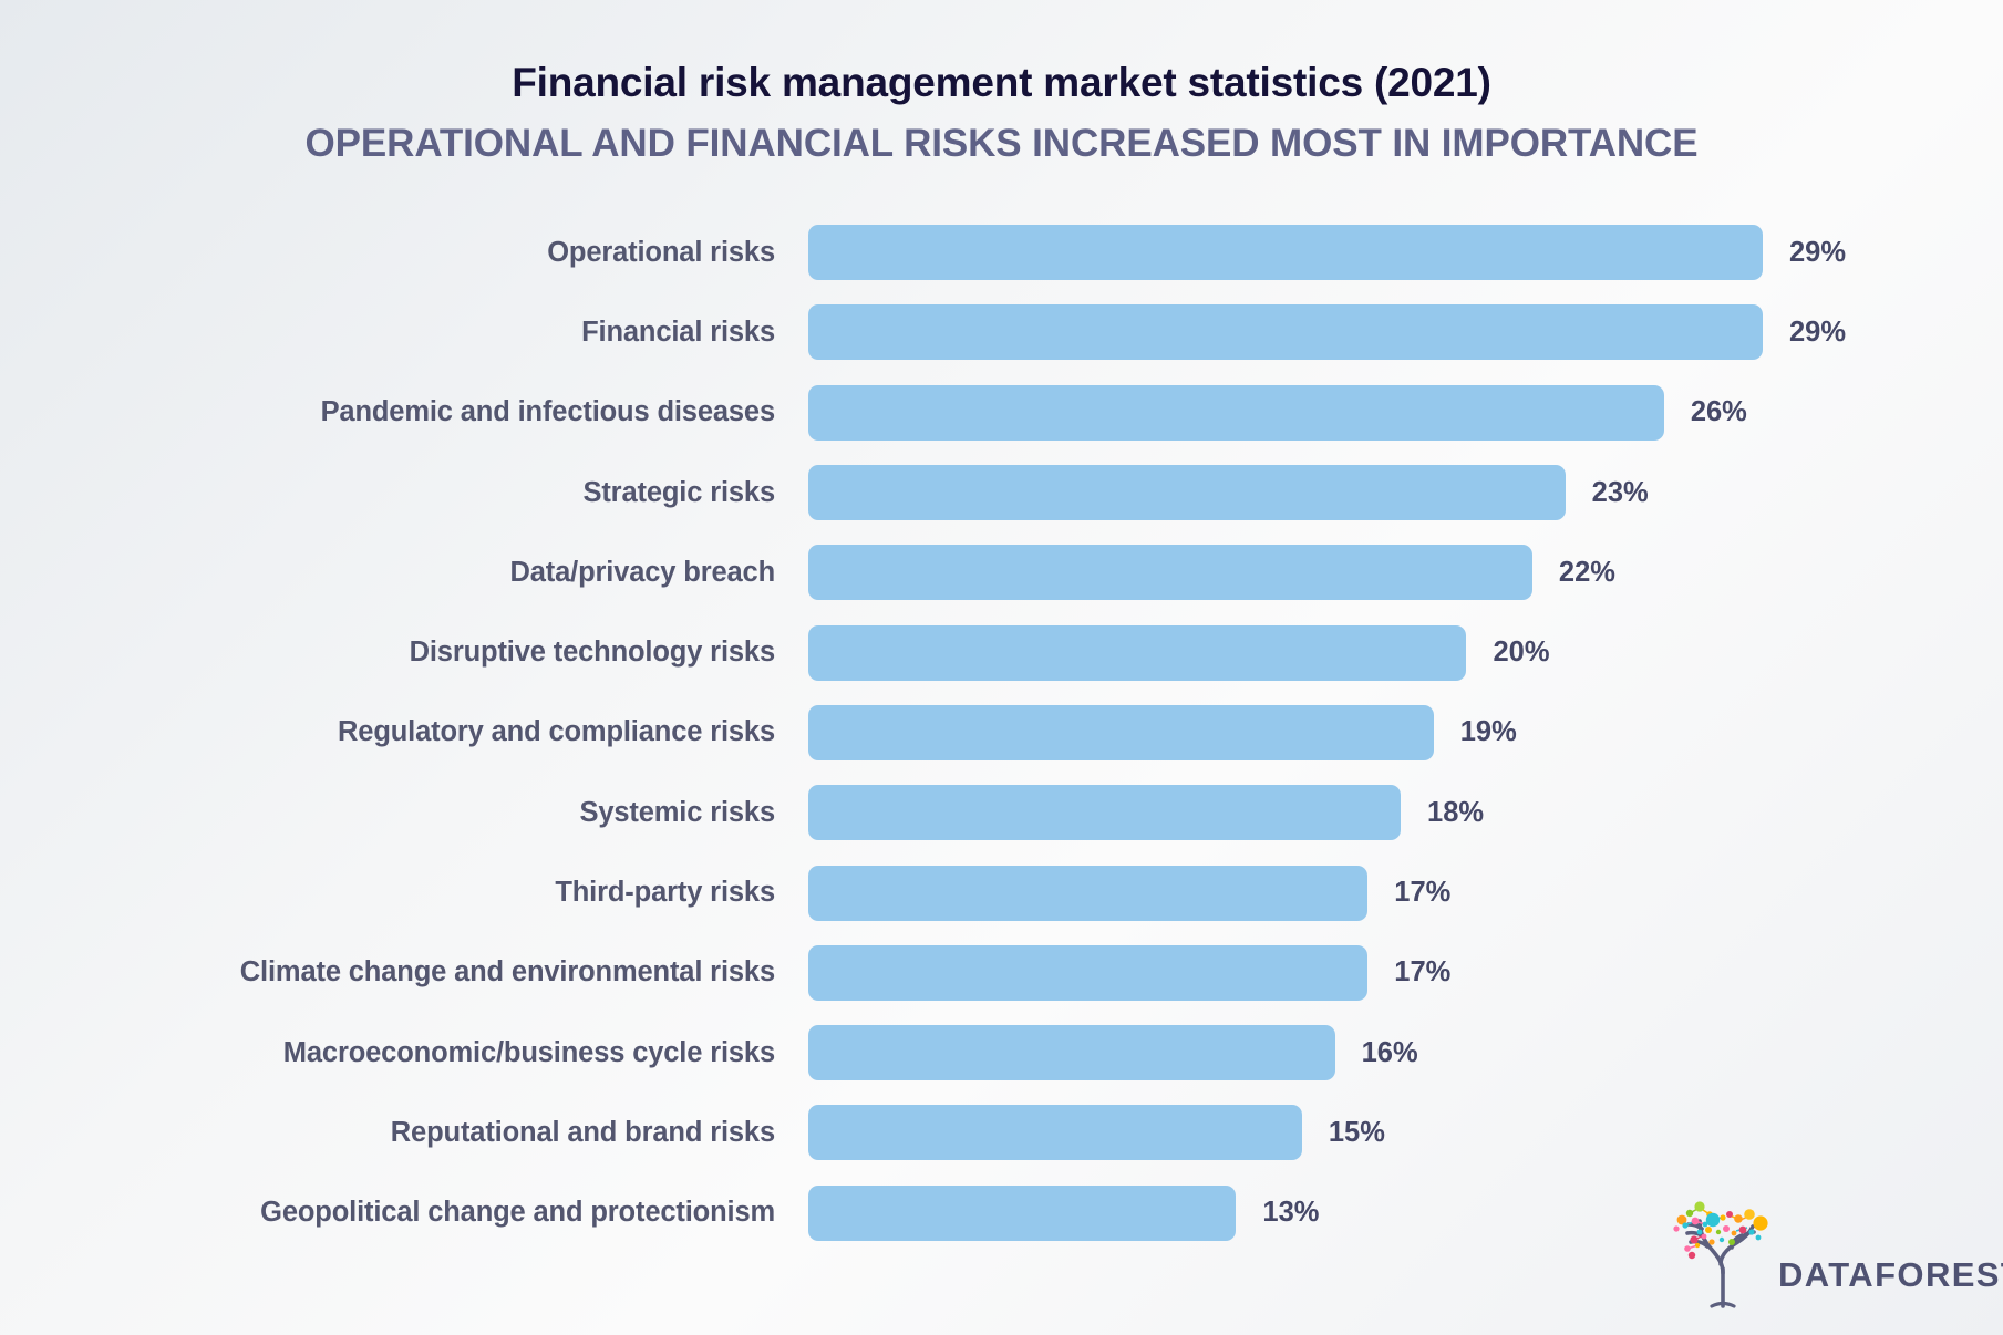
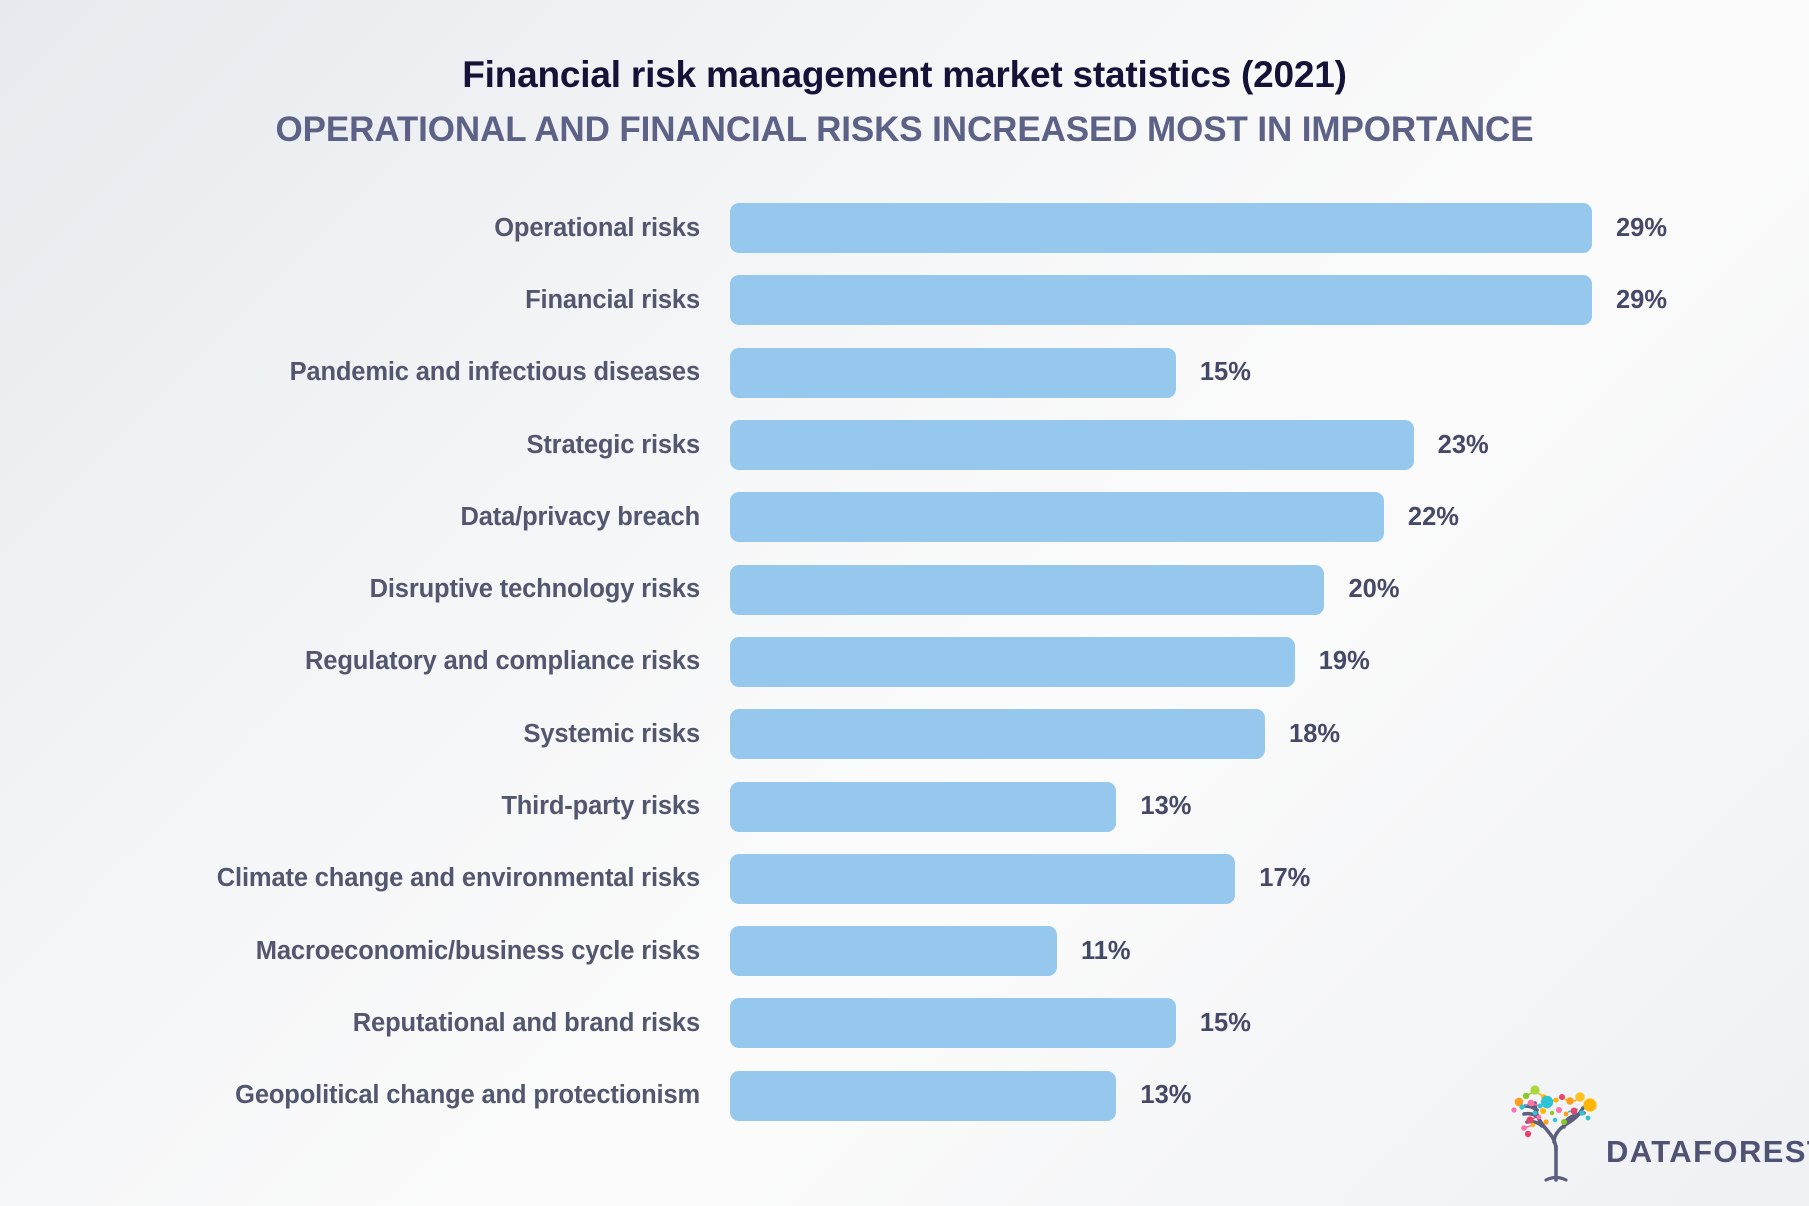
Pandemic and infectious diseases: 26% -> 15%
Third-party risks: 17% -> 13%
Macroeconomic/business cycle risks: 16% -> 11%
